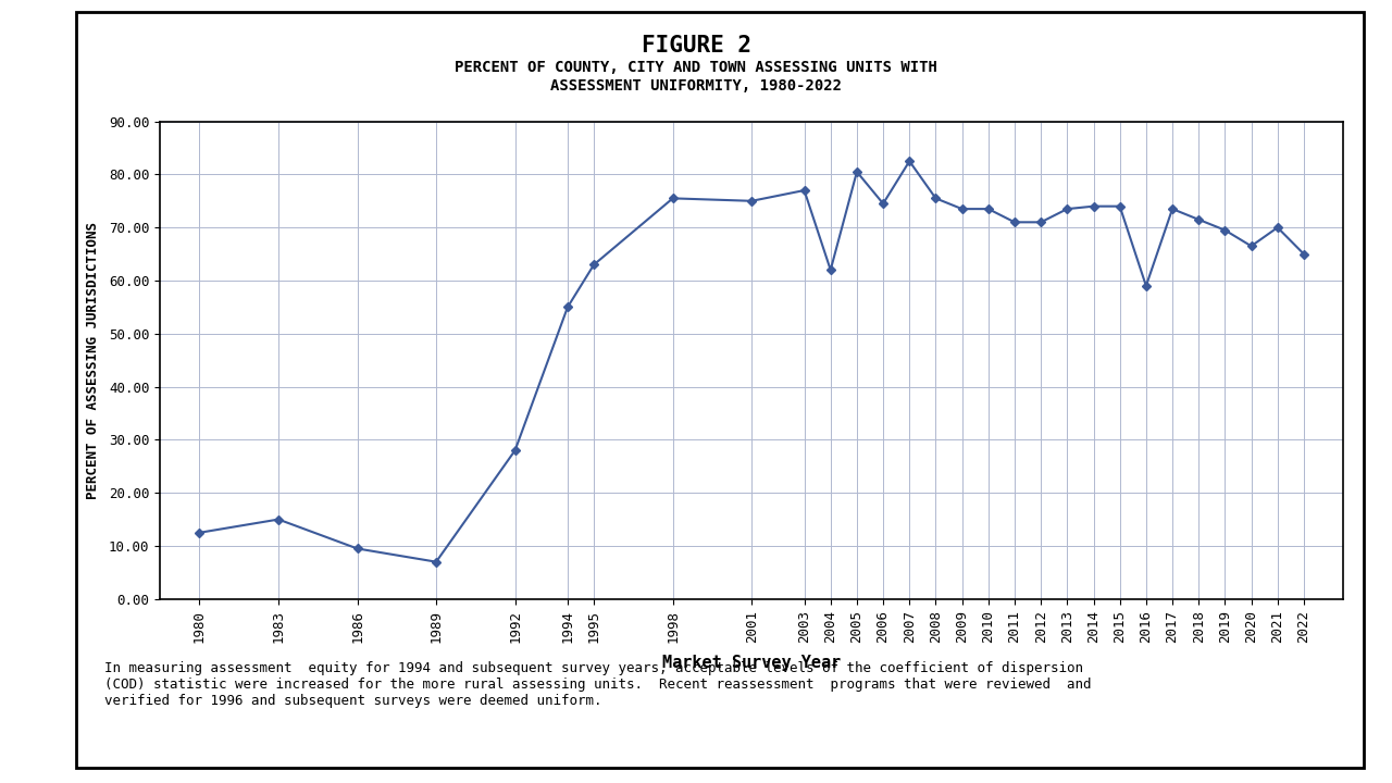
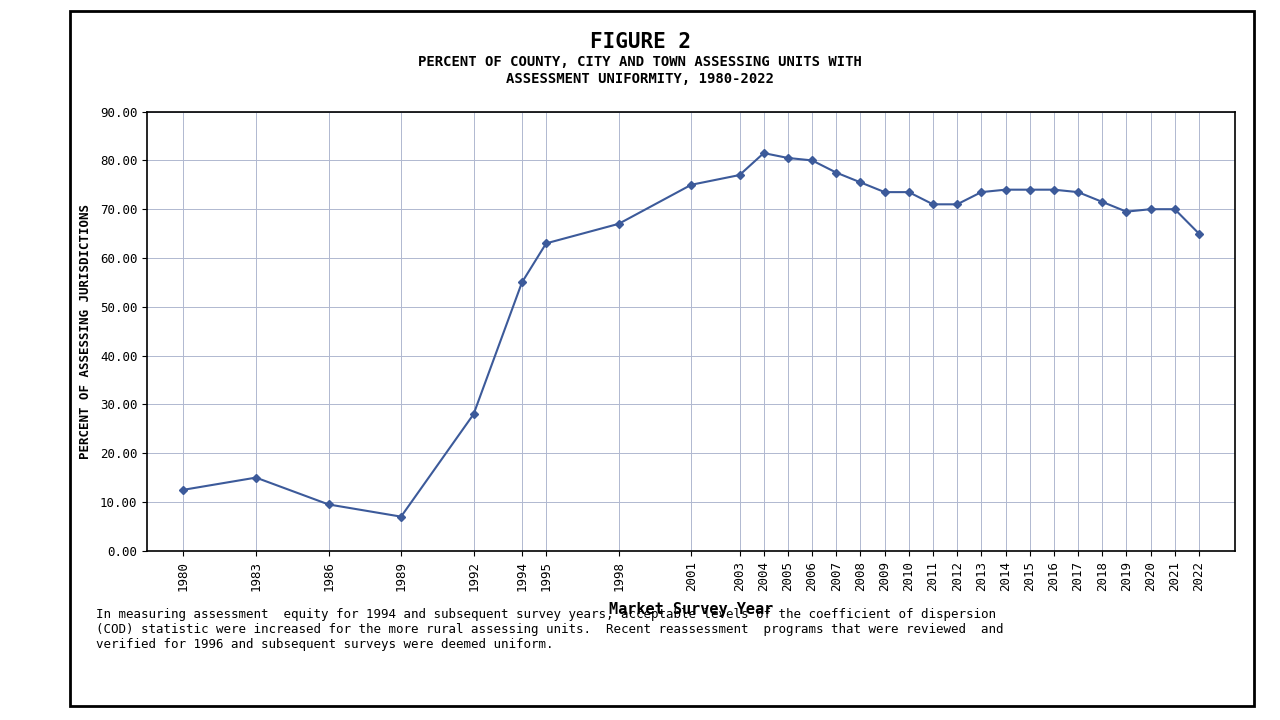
1998: 75.5 -> 67.0
2004: 62.0 -> 81.5
2006: 74.5 -> 80.0
2007: 82.5 -> 77.5
2016: 59.0 -> 74.0
2020: 66.5 -> 70.0
